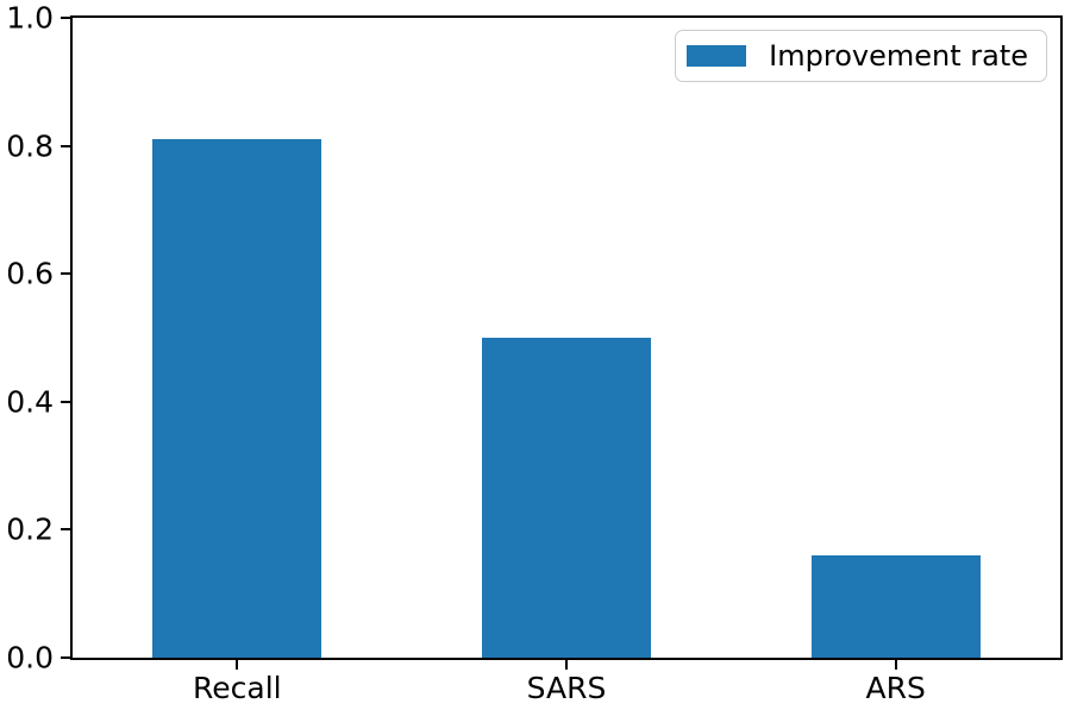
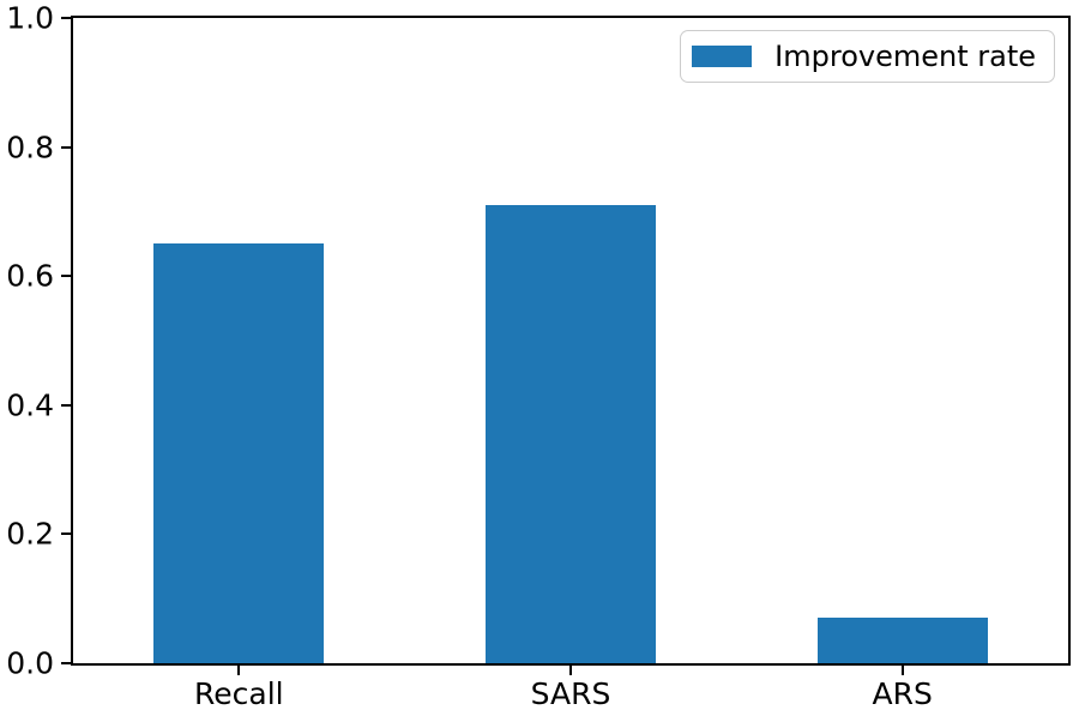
Recall: 0.81 -> 0.65
SARS: 0.50 -> 0.71
ARS: 0.16 -> 0.07
